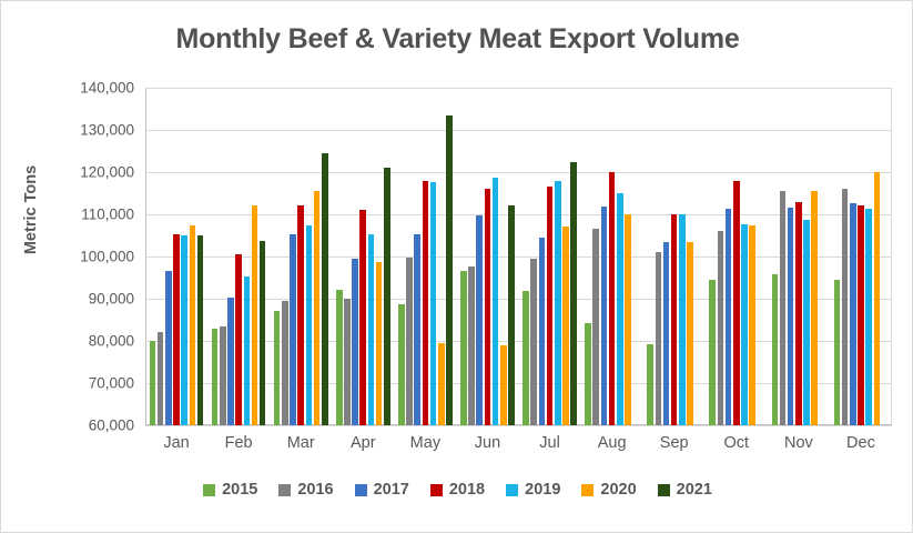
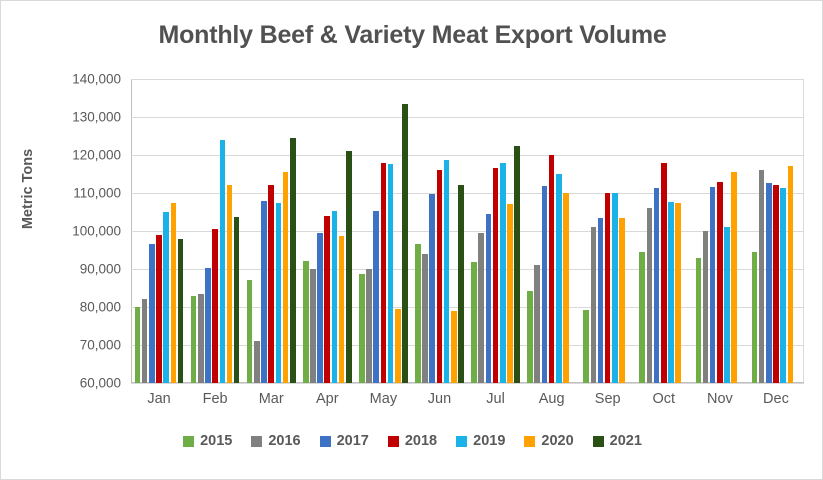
2018/Jan: 105000 -> 99000
2021/Jan: 105000 -> 98000
2019/Feb: 95000 -> 124000
2016/Mar: 89000 -> 71000
2017/Mar: 105000 -> 108000
2018/Apr: 111000 -> 104000
2016/May: 100000 -> 90000
2016/Jun: 98000 -> 94000
2016/Aug: 107000 -> 91000
2015/Nov: 96000 -> 93000
2016/Nov: 115000 -> 100000
2019/Nov: 109000 -> 101000
2020/Dec: 120000 -> 117000
